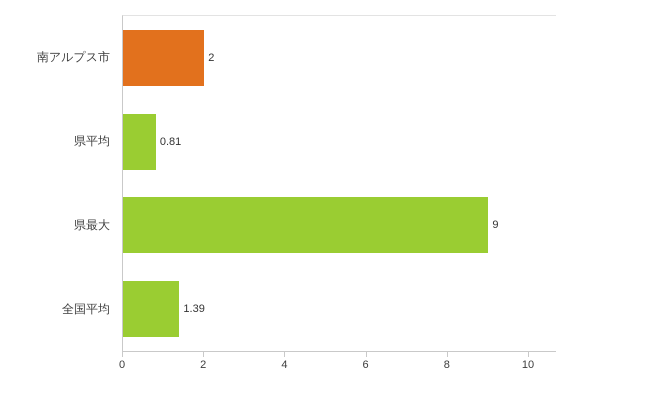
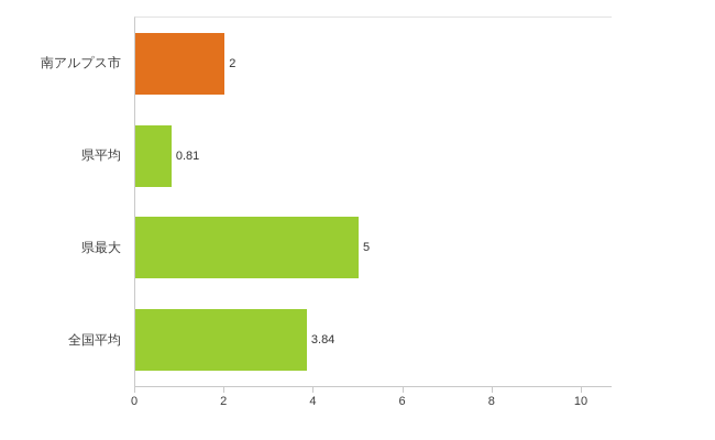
県最大: 9 -> 5
全国平均: 1.39 -> 3.84
